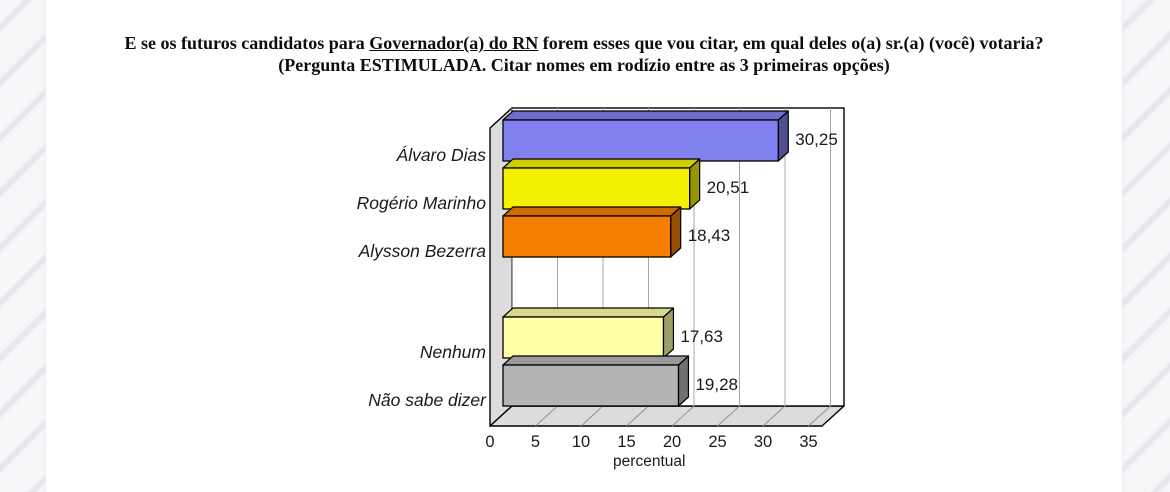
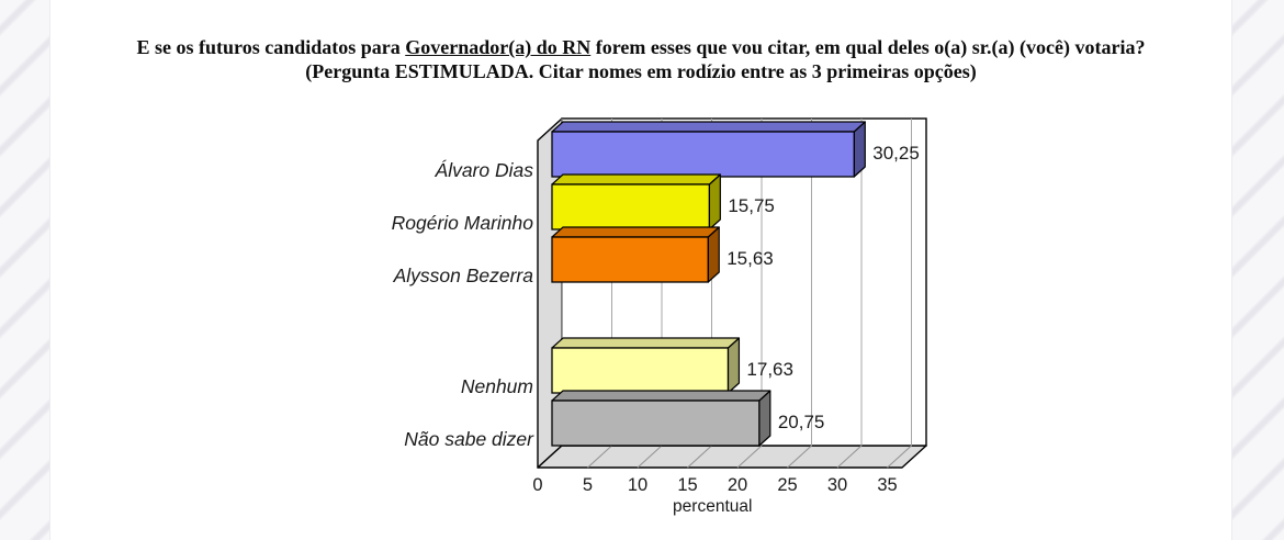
Rogério Marinho: 20,51 -> 15,75
Alysson Bezerra: 18,43 -> 15,63
Não sabe dizer: 19,28 -> 20,75
